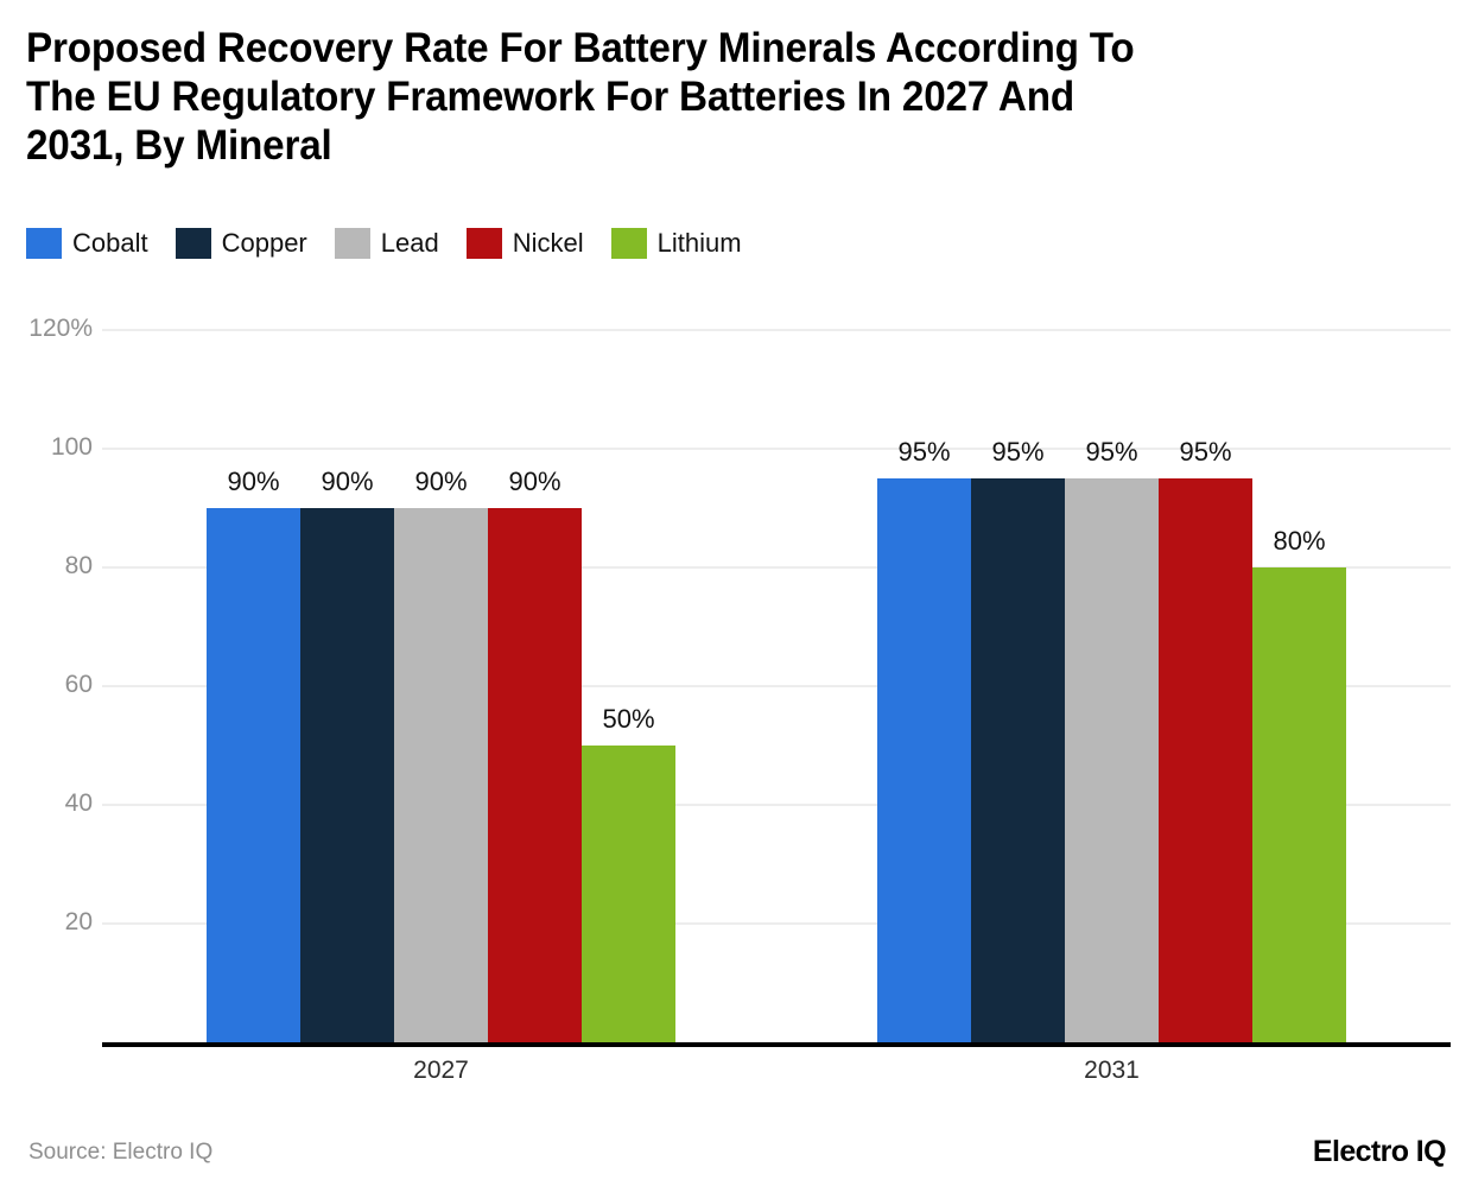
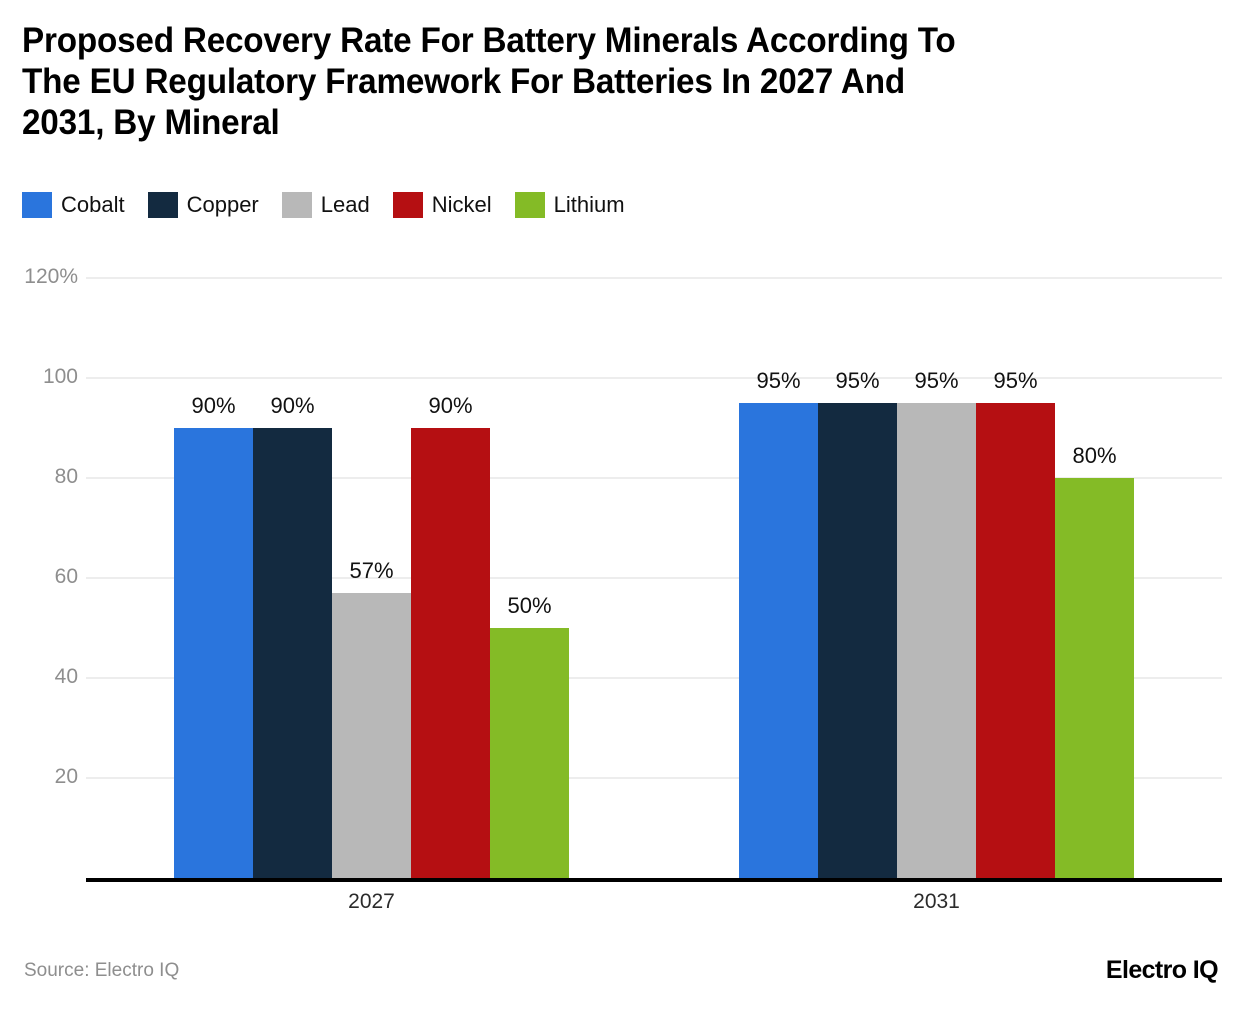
Lead/2027: 90% -> 57%
